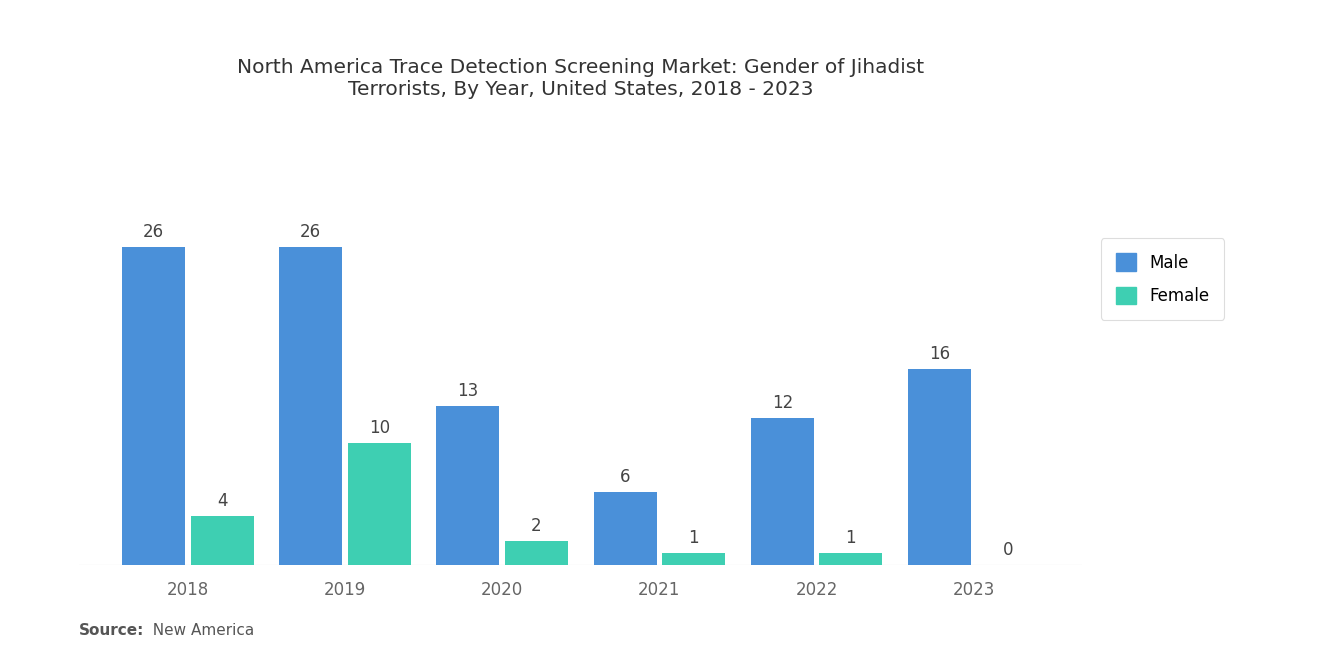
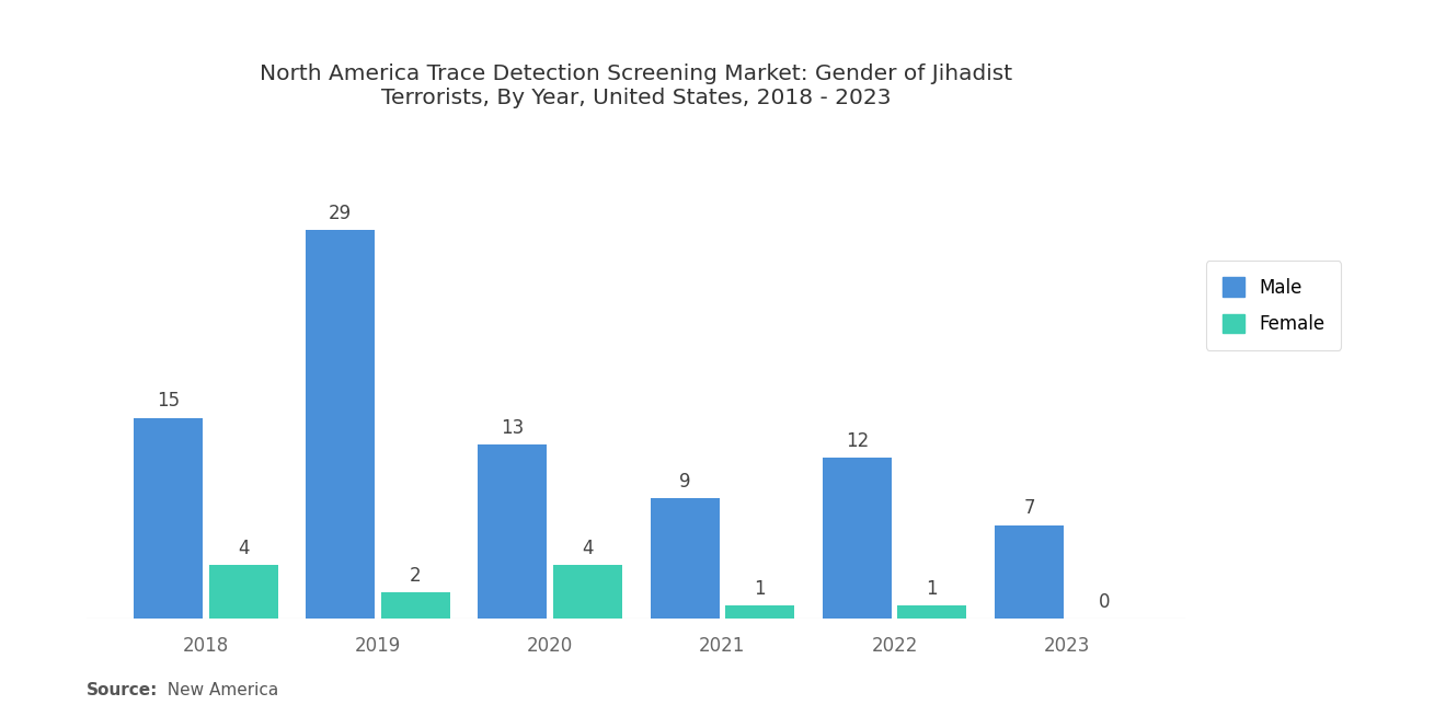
Male/2018: 26 -> 15
Male/2019: 26 -> 29
Female/2019: 10 -> 2
Female/2020: 2 -> 4
Male/2021: 6 -> 9
Male/2023: 16 -> 7
